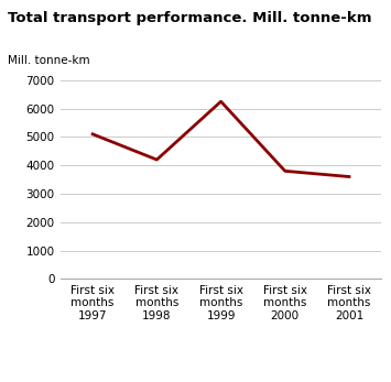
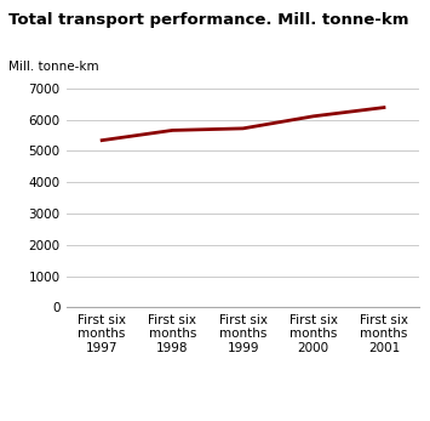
First six months 1997: 5100 -> 5340
First six months 1998: 4200 -> 5660
First six months 1999: 6250 -> 5720
First six months 2000: 3800 -> 6110
First six months 2001: 3600 -> 6390
